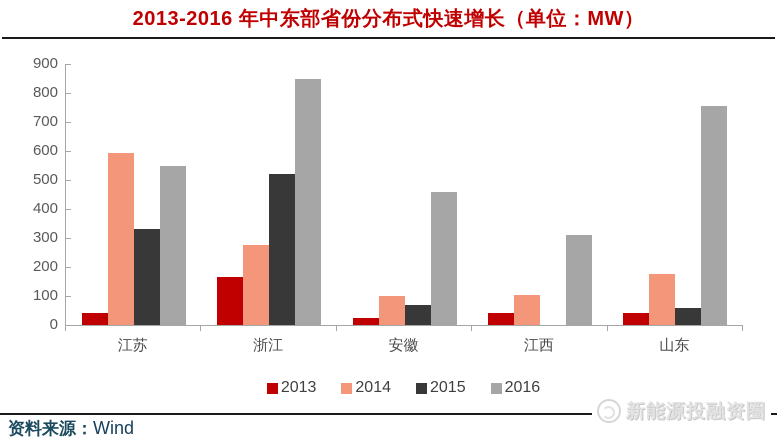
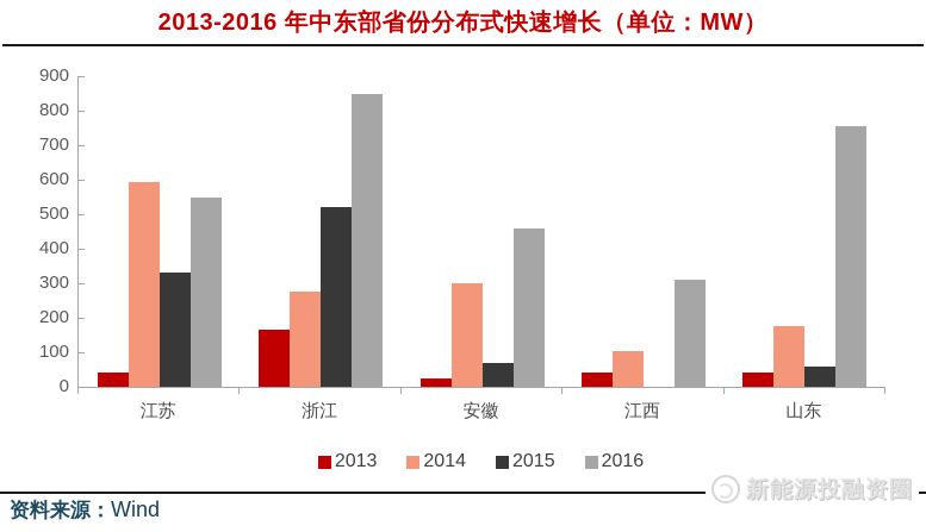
2014/安徽: 100 -> 300
